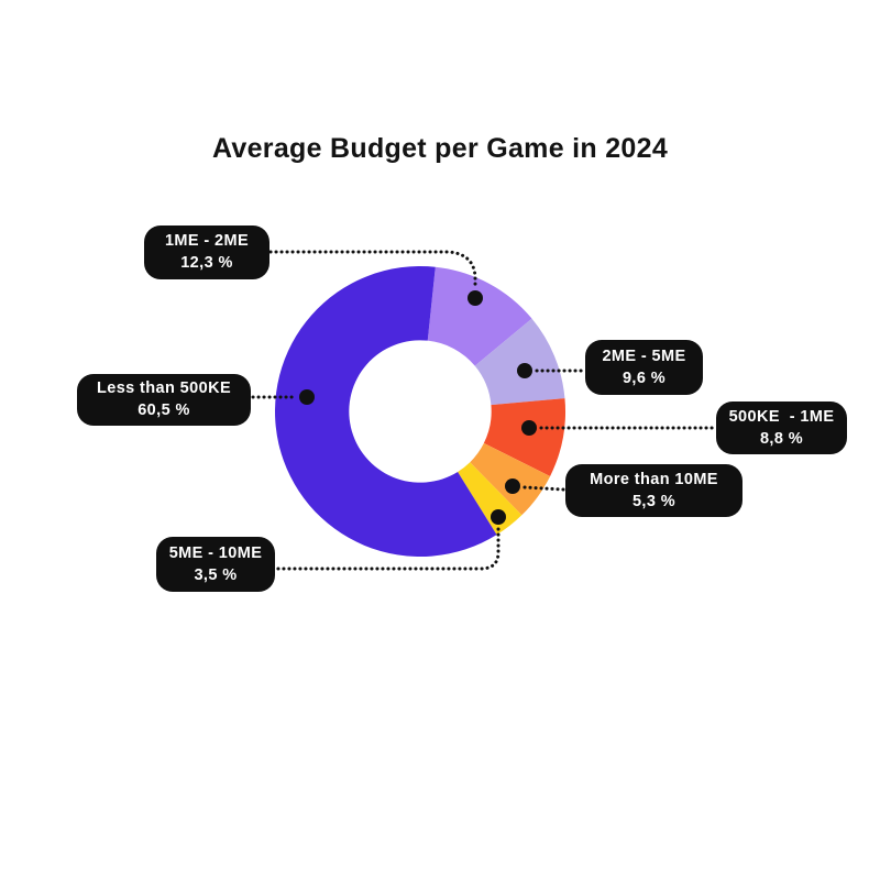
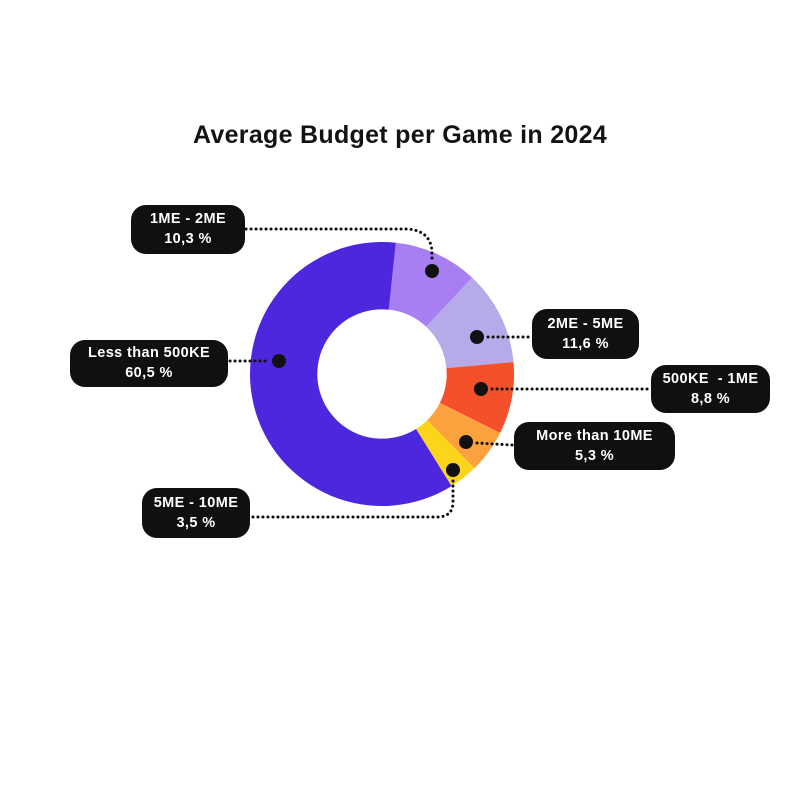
1ME - 2ME: 12,3 -> 10,3
2ME - 5ME: 9,6 -> 11,6
